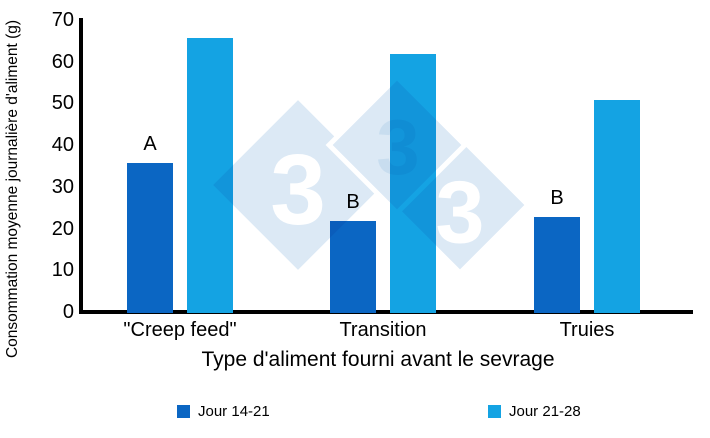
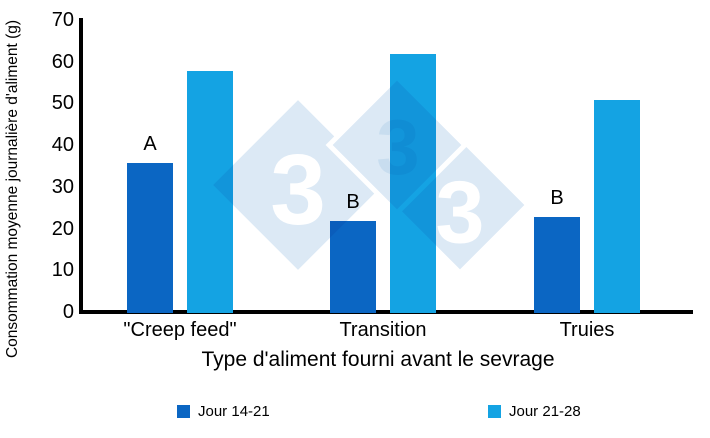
Jour 21-28/"Creep feed": 66 -> 58
